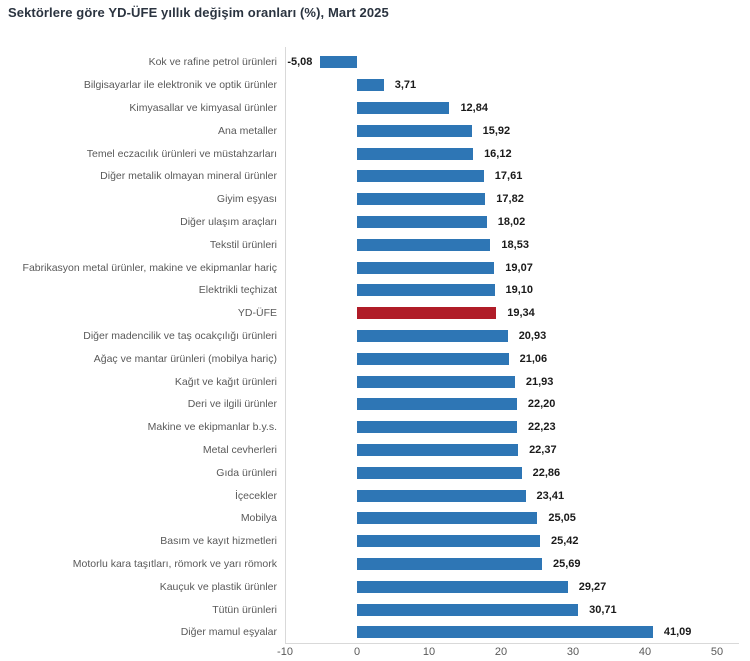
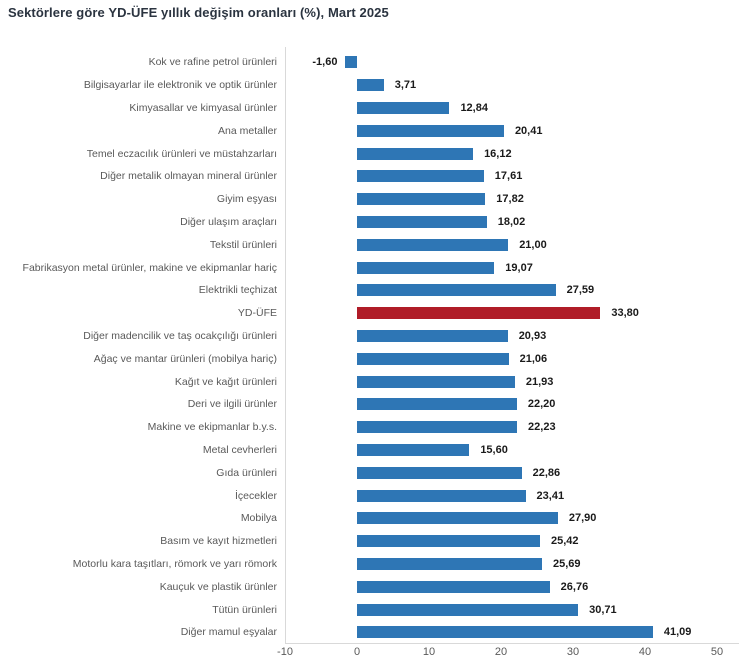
Kok ve rafine petrol ürünleri: -5,08 -> -1,60
Ana metaller: 15,92 -> 20,41
Tekstil ürünleri: 18,53 -> 21,00
Elektrikli teçhizat: 19,10 -> 27,59
YD-ÜFE: 19,34 -> 33,80
Metal cevherleri: 22,37 -> 15,60
Mobilya: 25,05 -> 27,90
Kauçuk ve plastik ürünler: 29,27 -> 26,76
